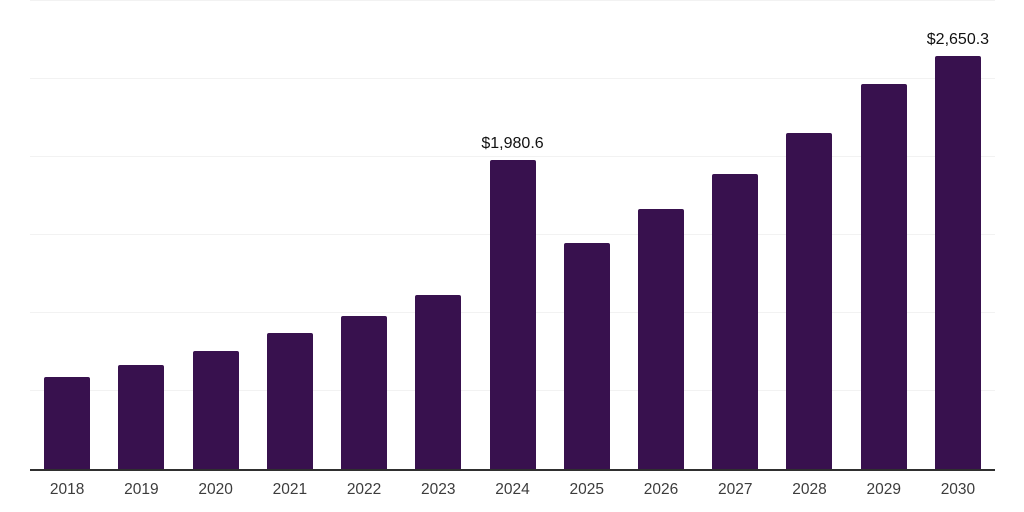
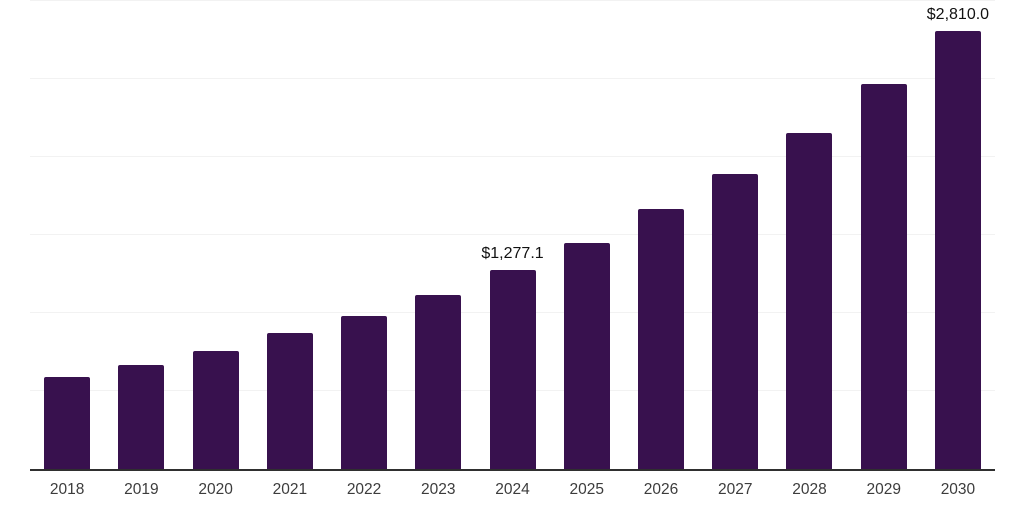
2024: $1,980.6 -> $1,277.1
2030: $2,650.3 -> $2,810.0
